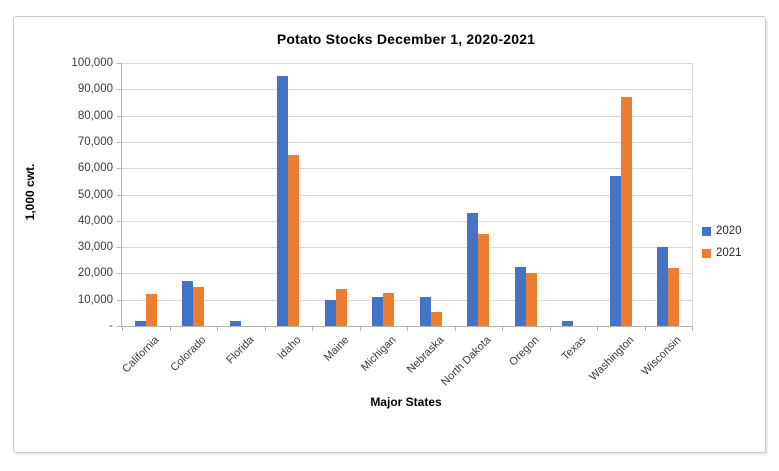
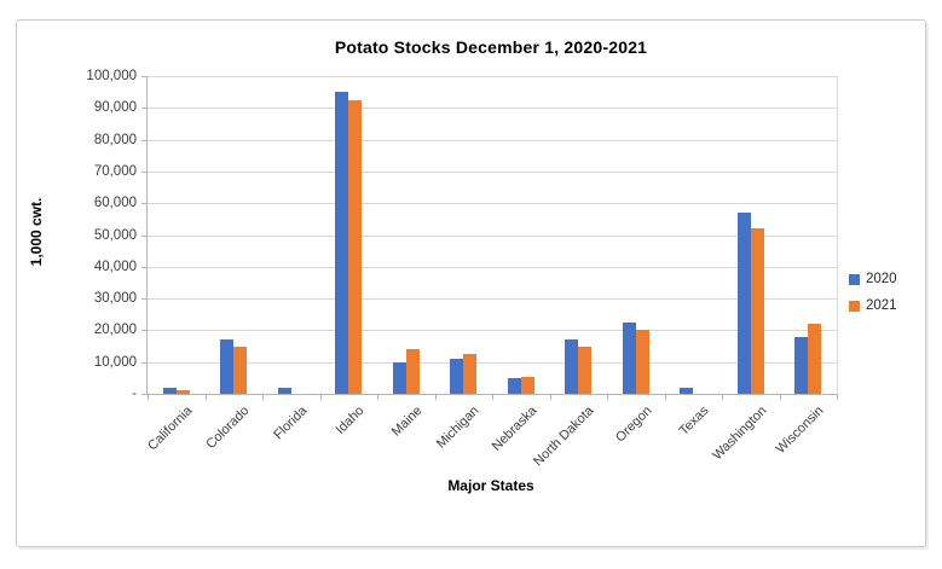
2021/California: 12000 -> 1000
2021/Idaho: 65000 -> 92000
2020/Nebraska: 11000 -> 5000
2020/North Dakota: 43000 -> 17000
2021/North Dakota: 35000 -> 15000
2021/Washington: 87000 -> 52000
2020/Wisconsin: 30000 -> 18000
